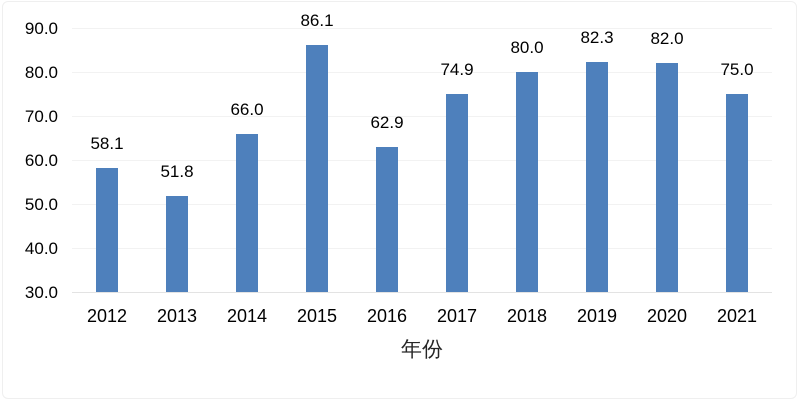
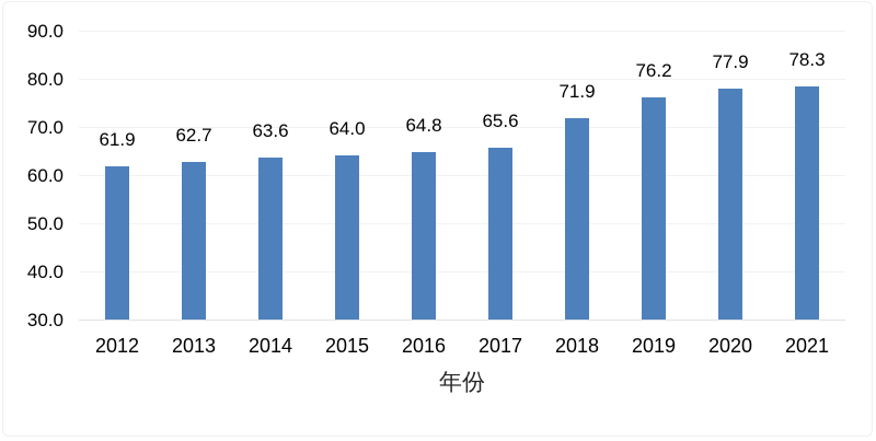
2012: 58.1 -> 61.9
2013: 51.8 -> 62.7
2014: 66.0 -> 63.6
2015: 86.1 -> 64.0
2016: 62.9 -> 64.8
2017: 74.9 -> 65.6
2018: 80.0 -> 71.9
2019: 82.3 -> 76.2
2020: 82.0 -> 77.9
2021: 75.0 -> 78.3
